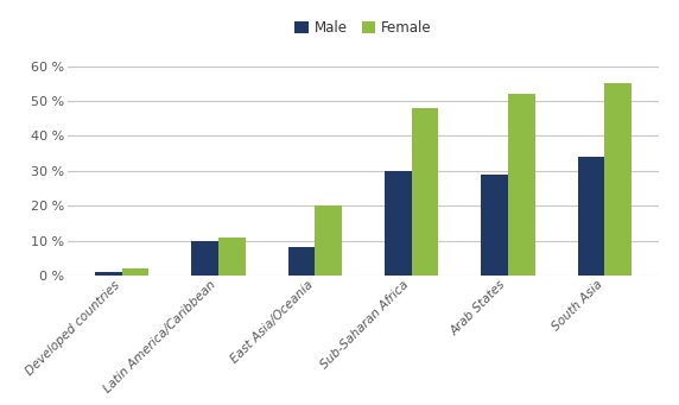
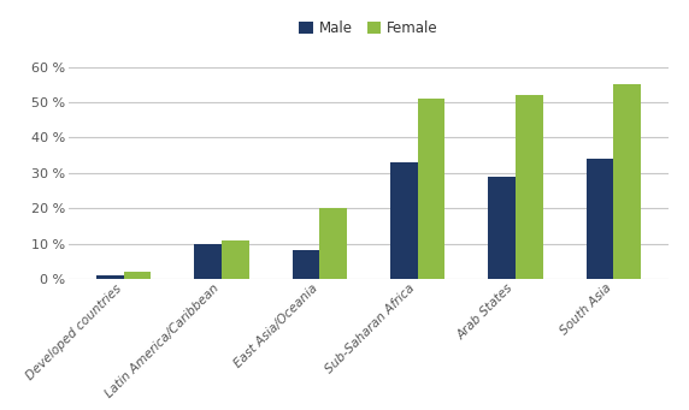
Male/Sub-Saharan Africa: 30 % -> 33 %
Female/Sub-Saharan Africa: 48 % -> 51 %
